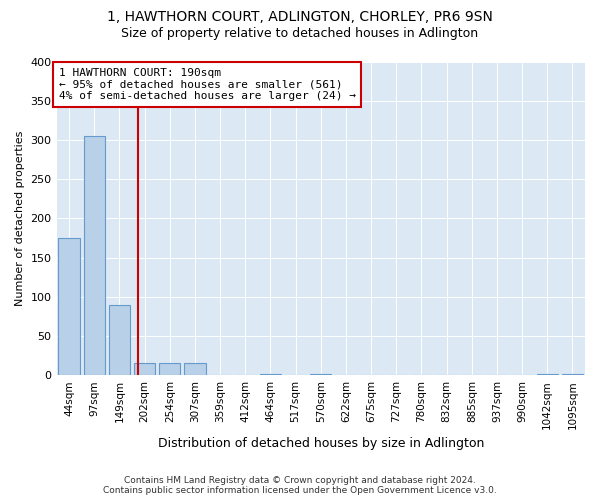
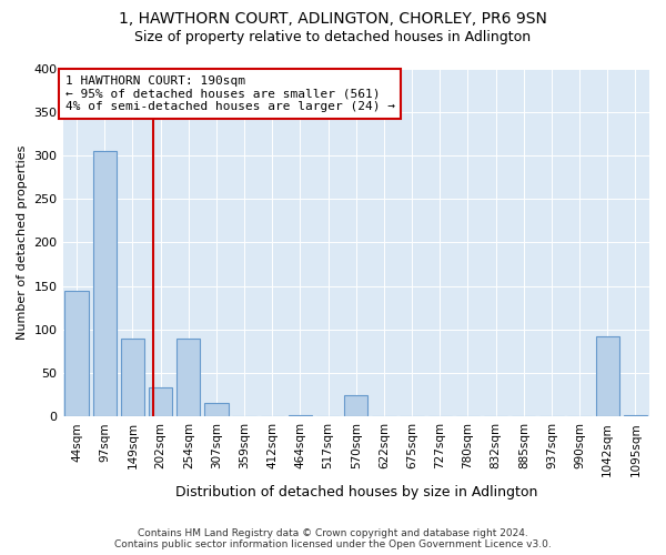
44sqm: 175 -> 144
202sqm: 15 -> 34
254sqm: 15 -> 90
570sqm: 2 -> 24
1042sqm: 2 -> 92
